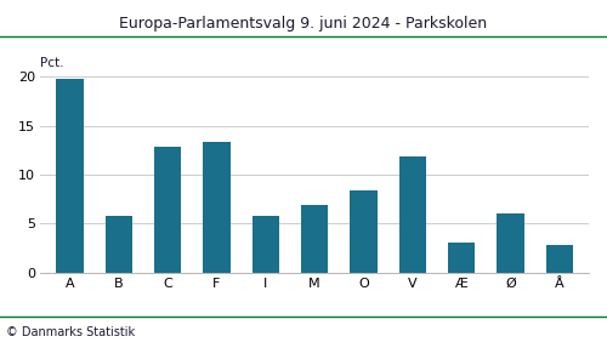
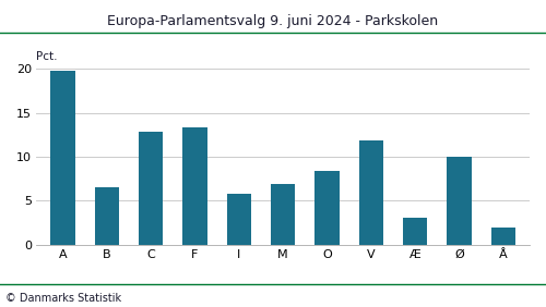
B: 5.8 -> 6.5
Ø: 6.0 -> 10.0
Å: 2.8 -> 1.9
